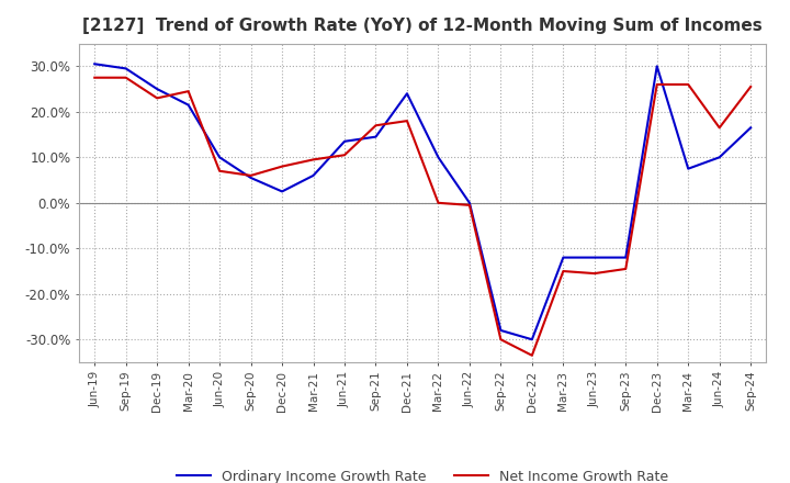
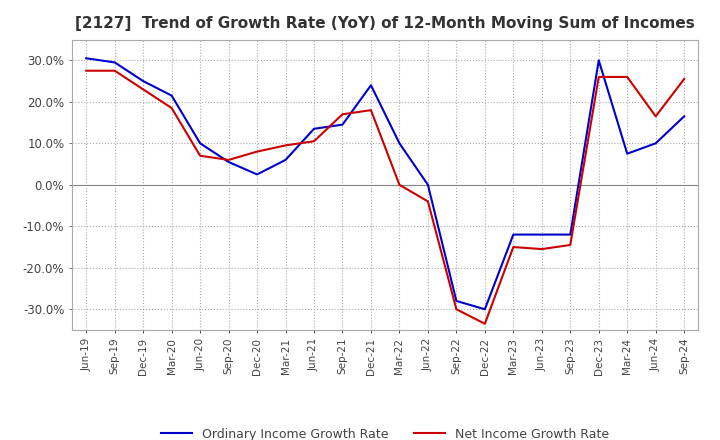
Net Income Growth Rate/Mar-20: 24.5% -> 18.5%
Net Income Growth Rate/Jun-22: -0.5% -> -4.0%
